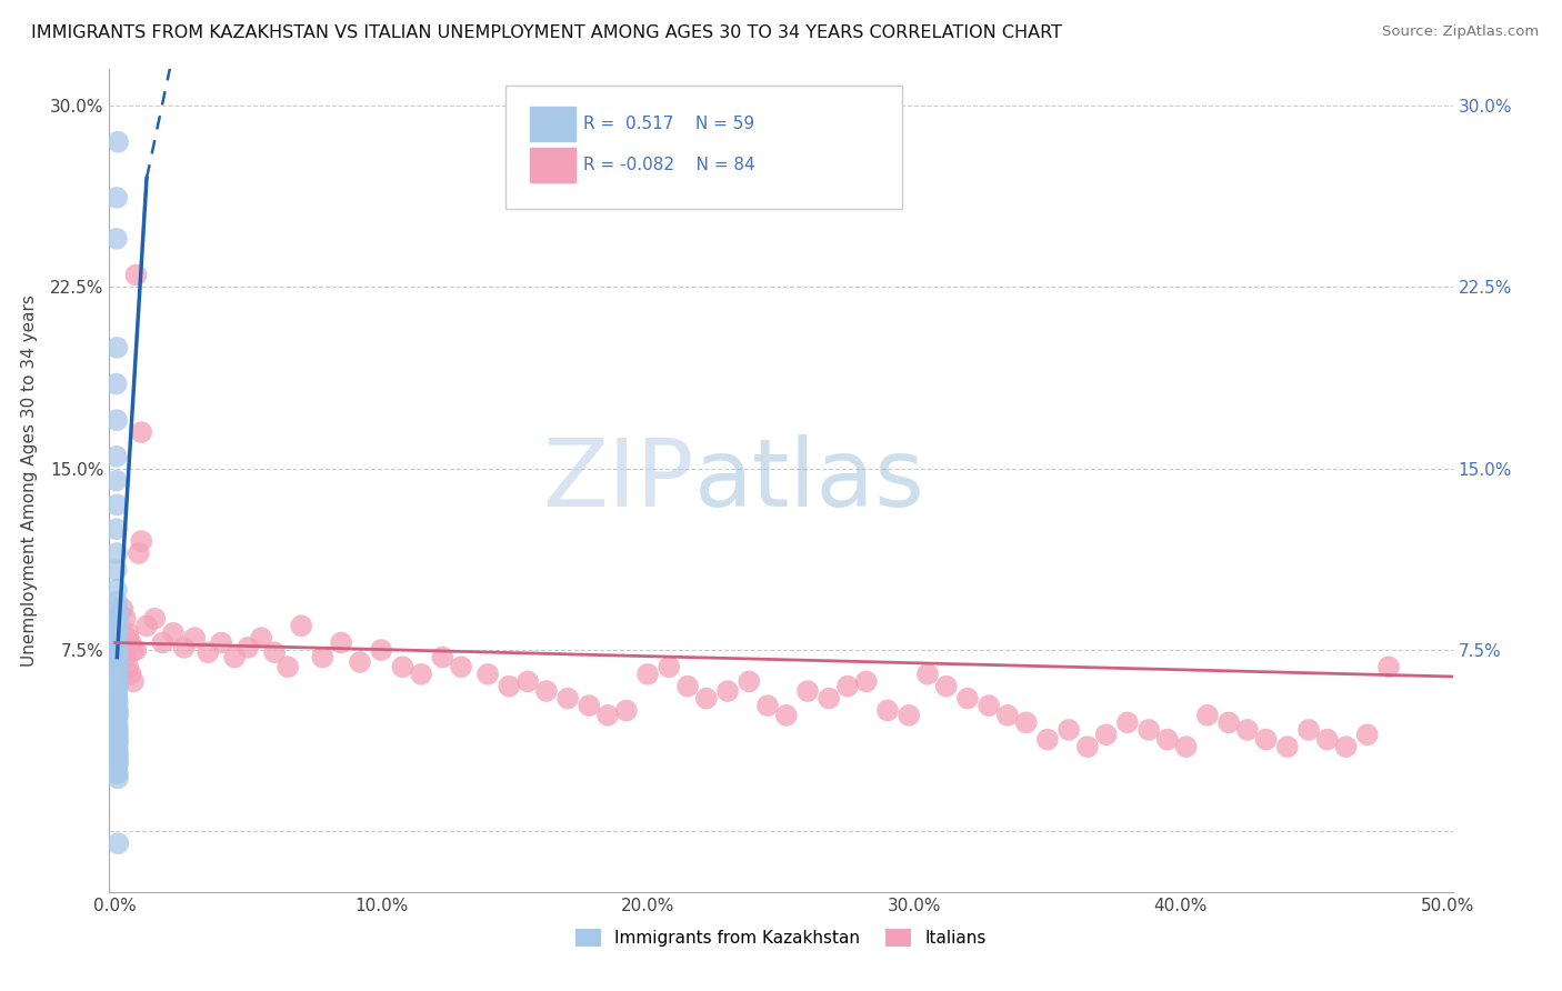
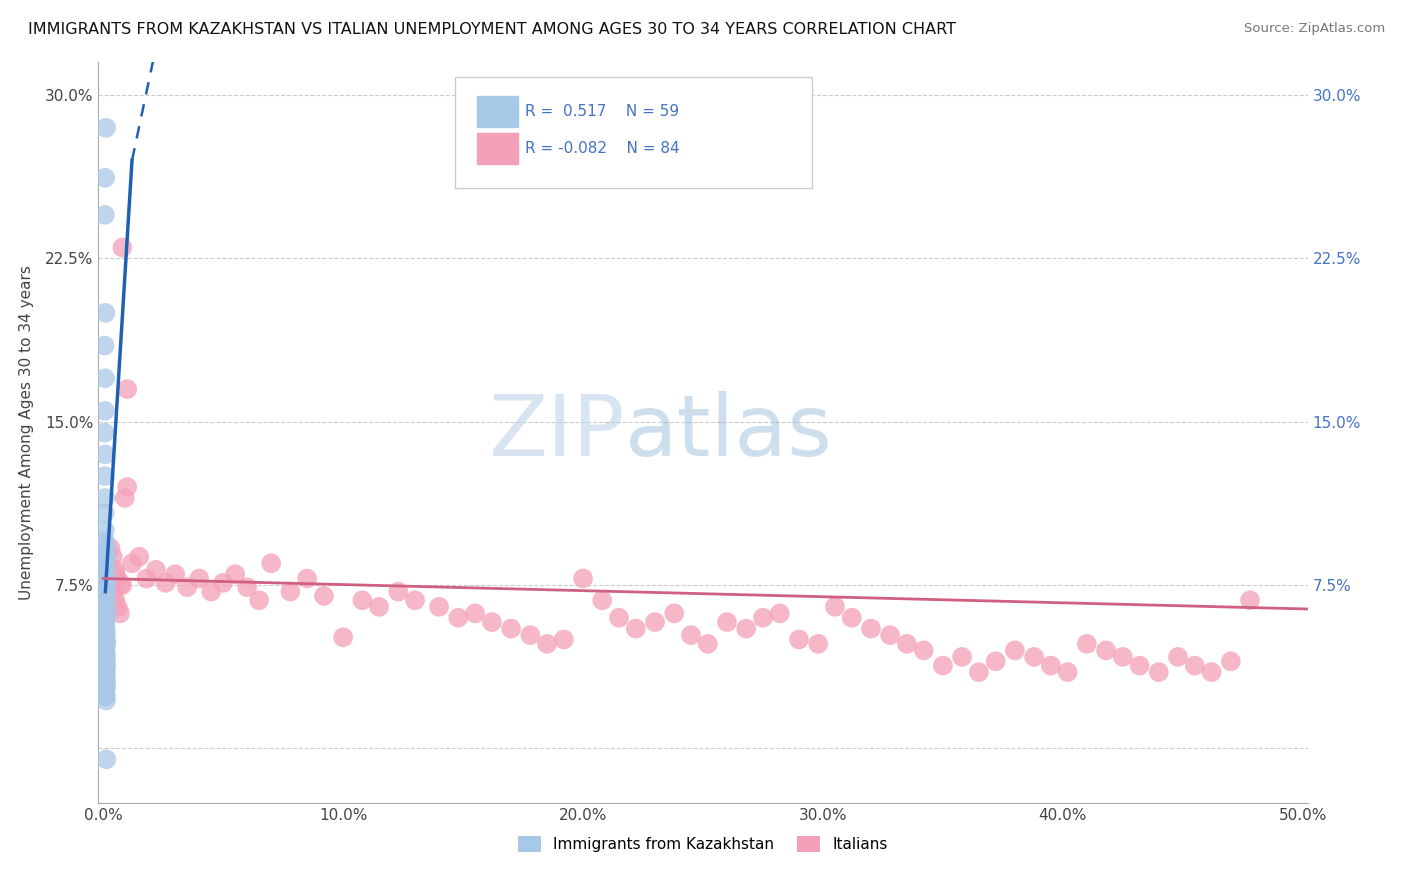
Italians/10.0%: 7.5% -> 5.1%
Italians/20.0%: 6.5% -> 7.8%
